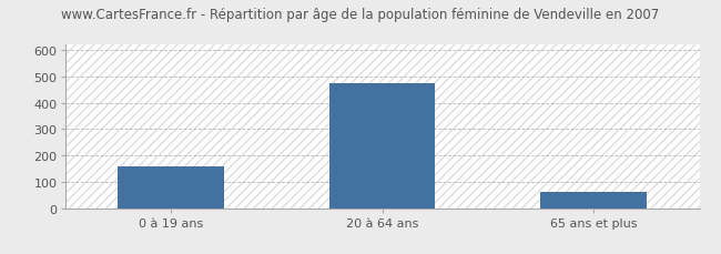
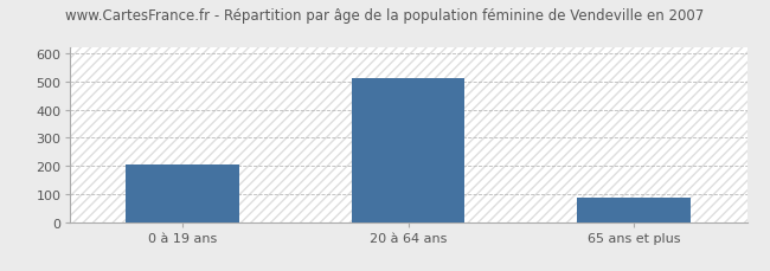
0 à 19 ans: 160 -> 204
20 à 64 ans: 475 -> 514
65 ans et plus: 60 -> 88
